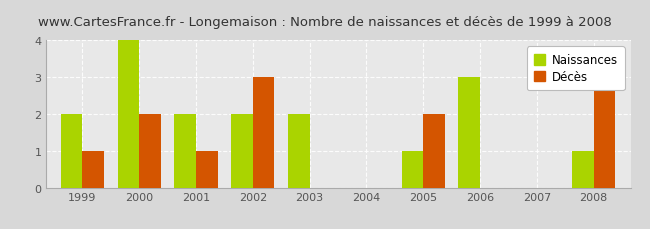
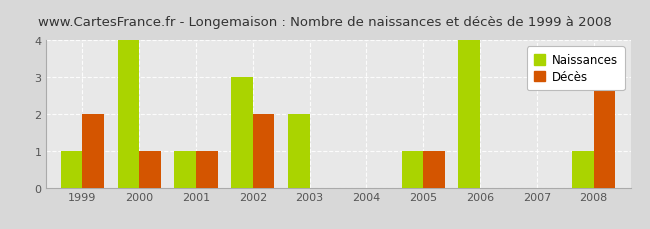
Naissances/1999: 2 -> 1
Décès/1999: 1 -> 2
Décès/2000: 2 -> 1
Naissances/2001: 2 -> 1
Naissances/2002: 2 -> 3
Décès/2002: 3 -> 2
Décès/2005: 2 -> 1
Naissances/2006: 3 -> 4
